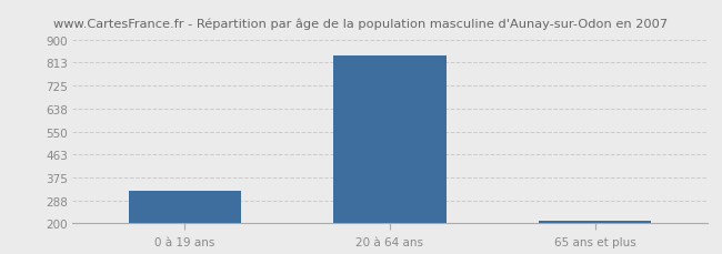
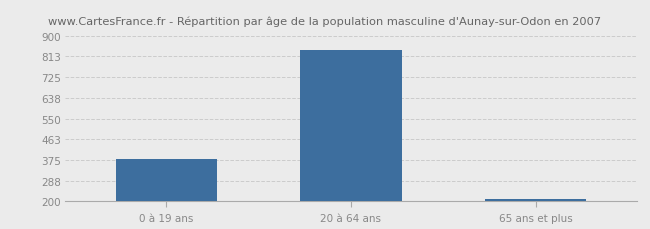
0 à 19 ans: 325 -> 380
